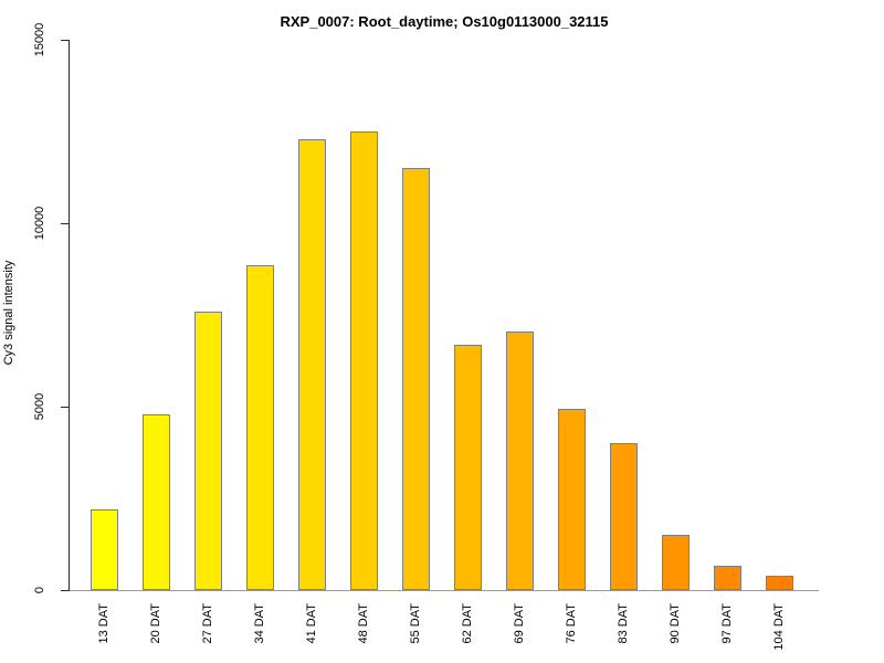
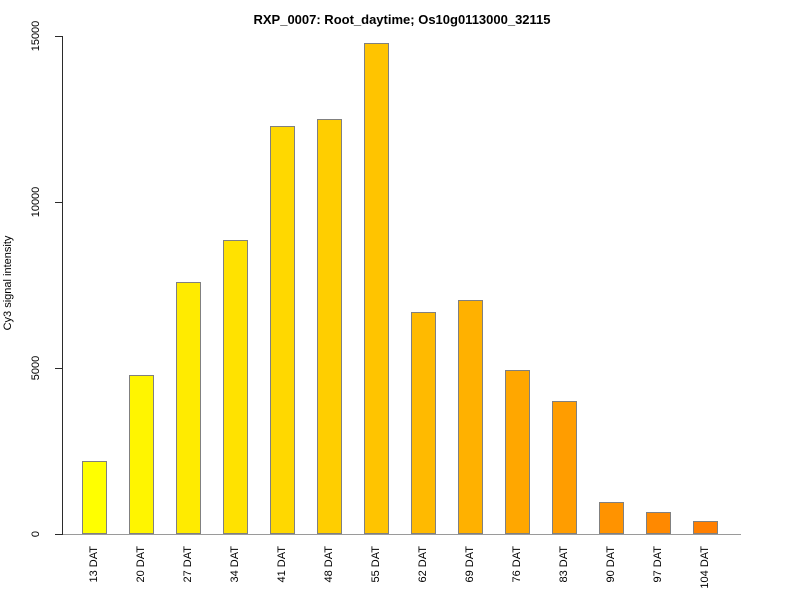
55 DAT: 11500 -> 14800
90 DAT: 1500 -> 1000
